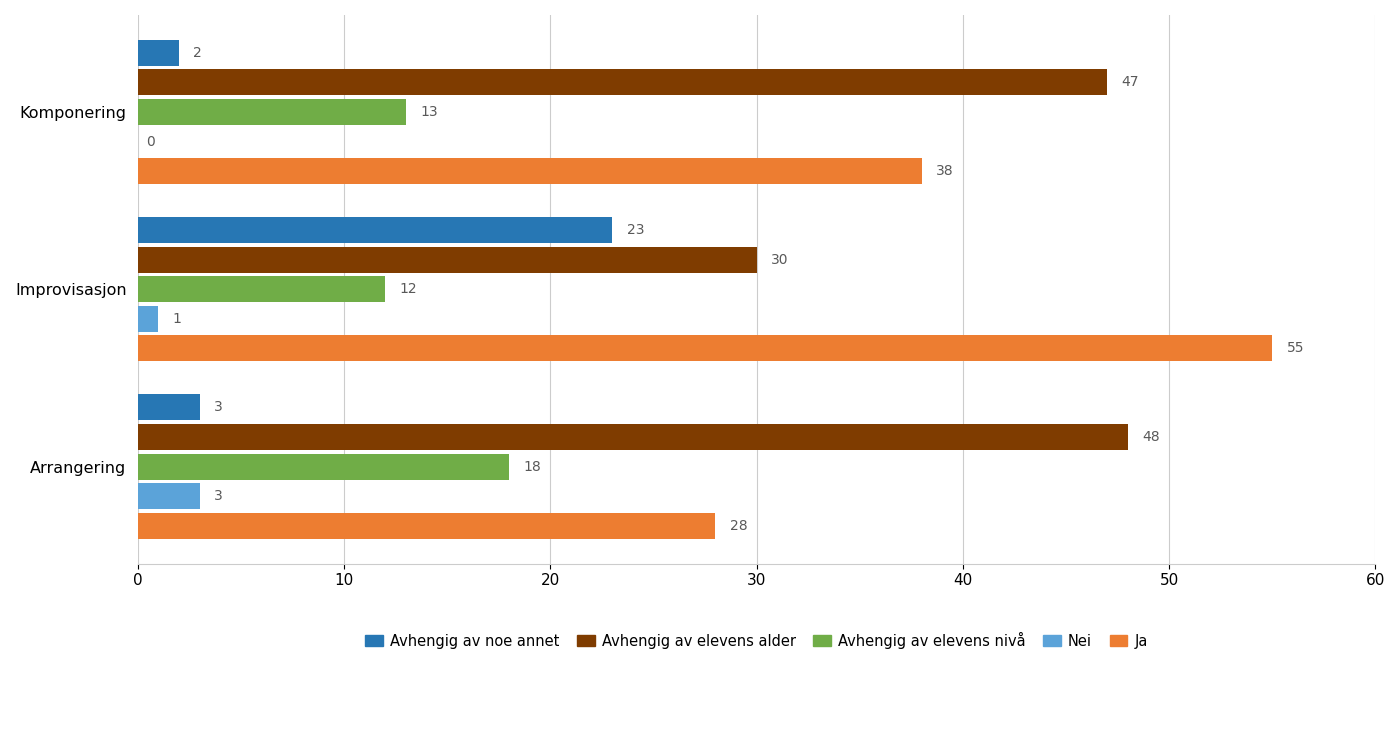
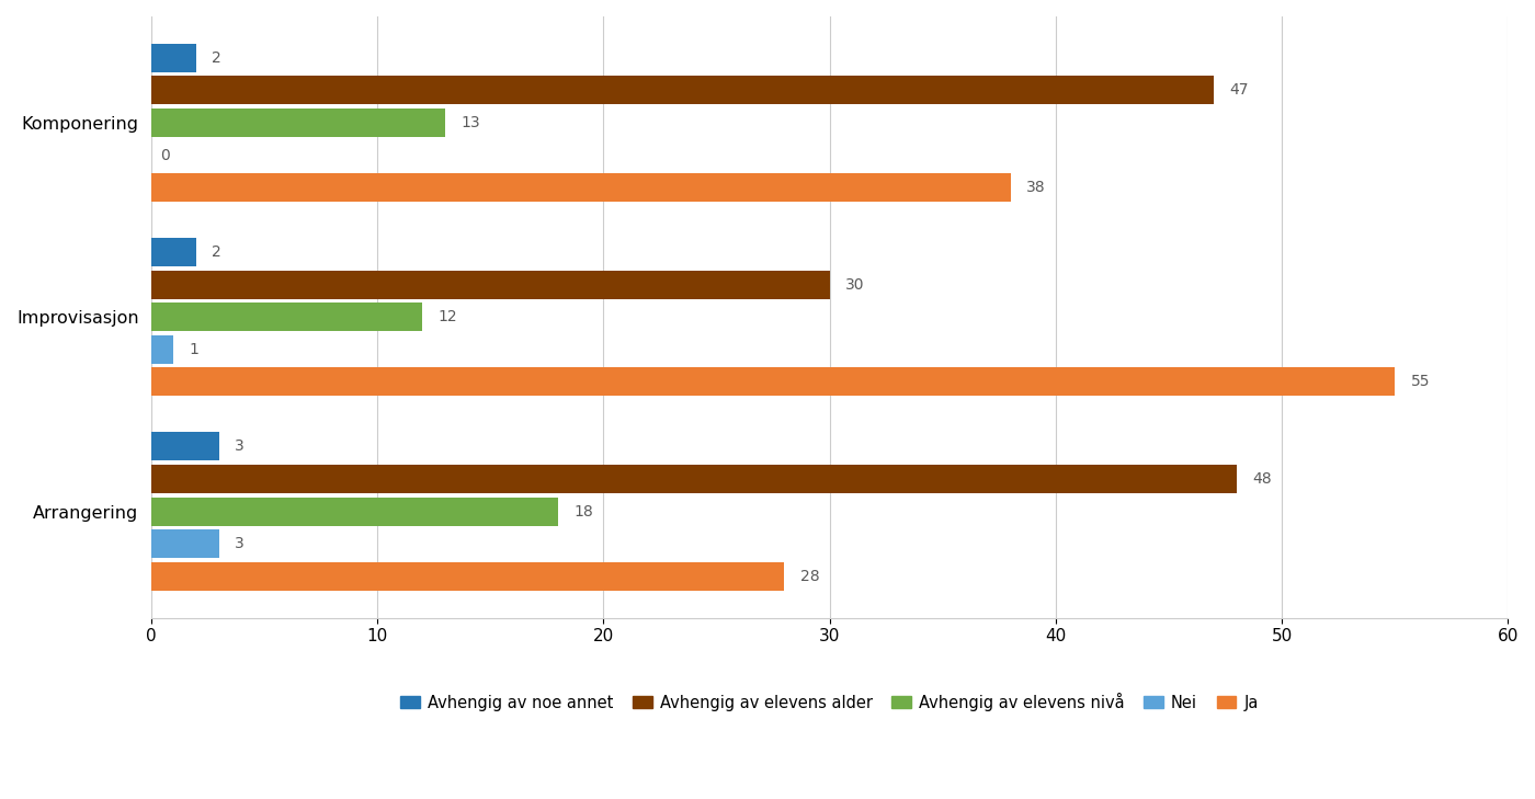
Avhengig av noe annet/Improvisasjon: 23 -> 2
